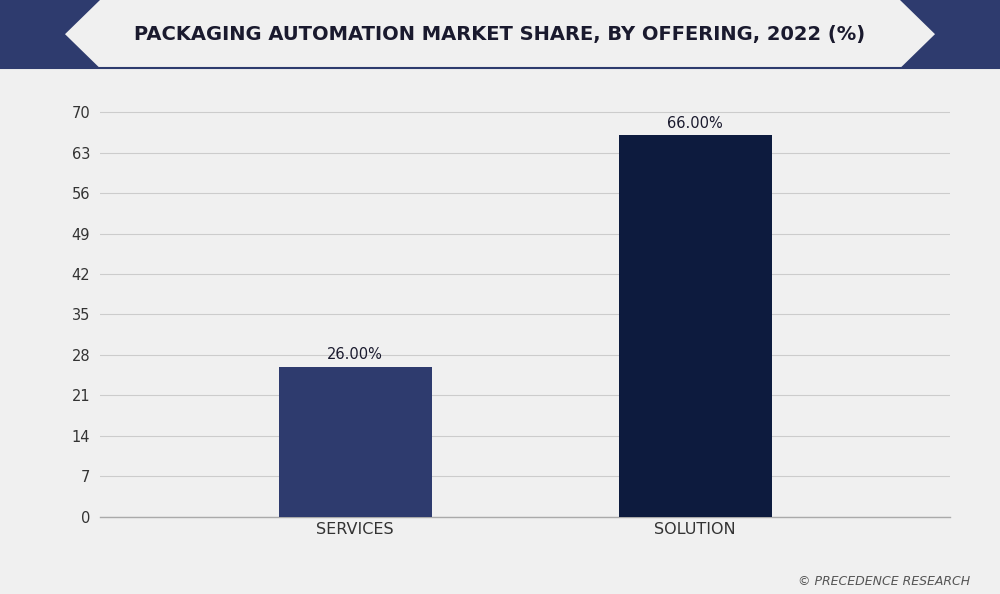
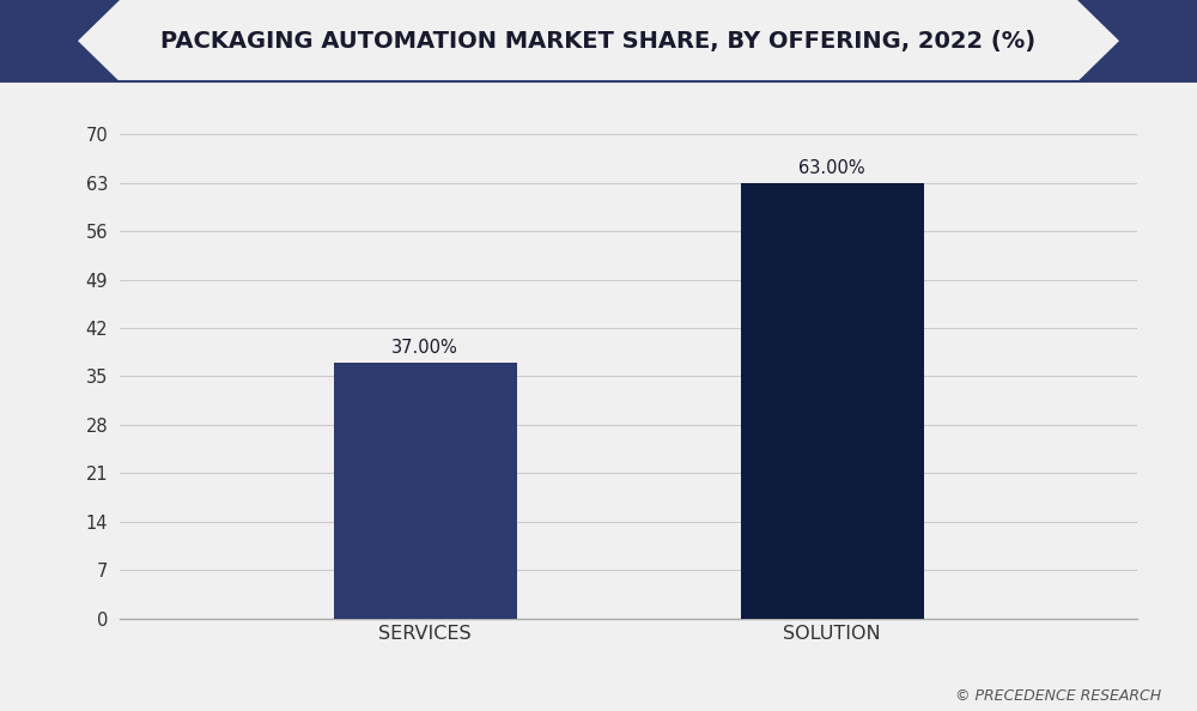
SERVICES: 26.00% -> 37.00%
SOLUTION: 66.00% -> 63.00%
